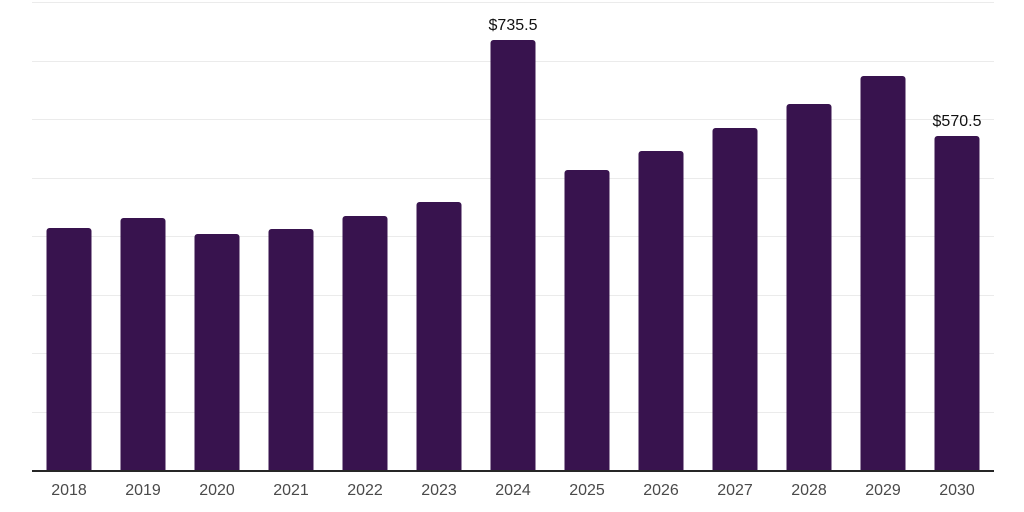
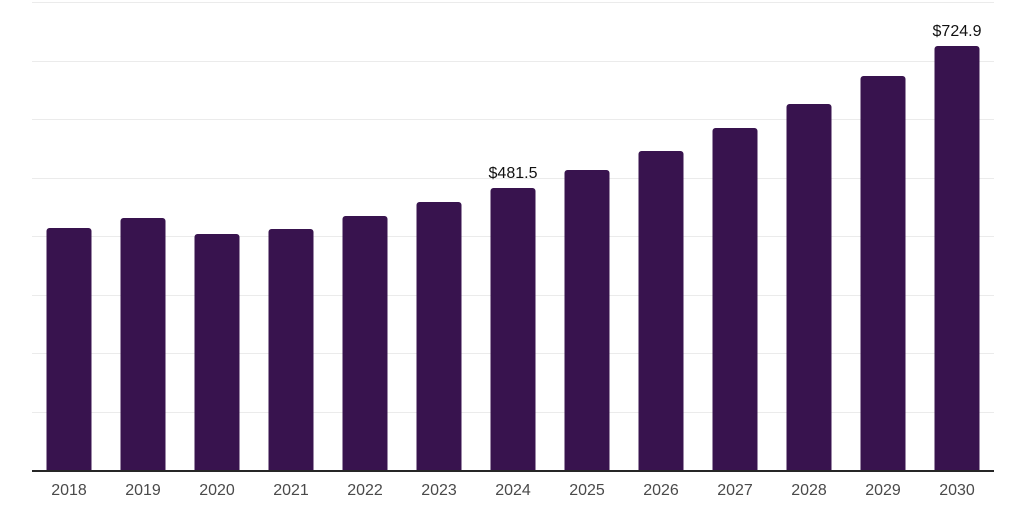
2024: $735.5 -> $481.5
2030: $570.5 -> $724.9
